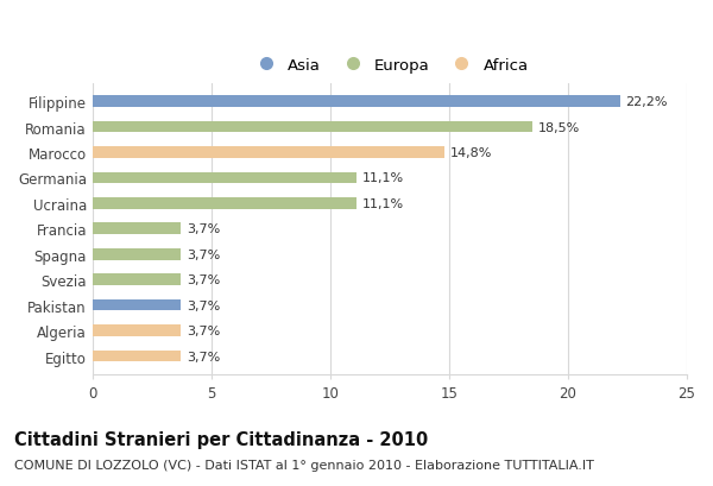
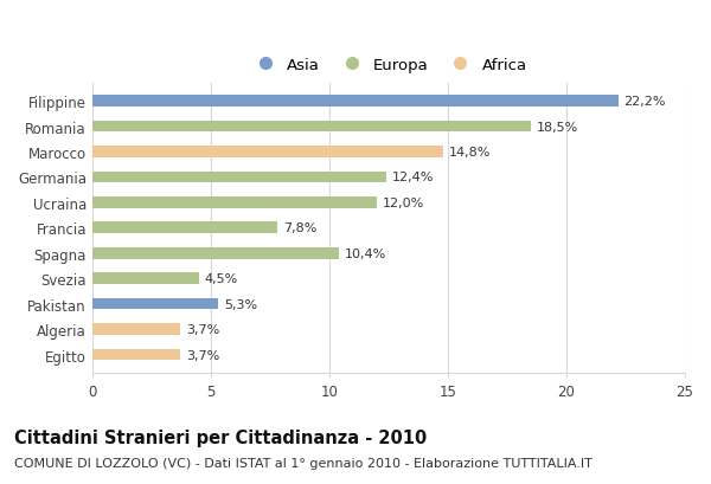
Germania: 11,1% -> 12,4%
Ucraina: 11,1% -> 12,0%
Francia: 3,7% -> 7,8%
Spagna: 3,7% -> 10,4%
Svezia: 3,7% -> 4,5%
Pakistan: 3,7% -> 5,3%
